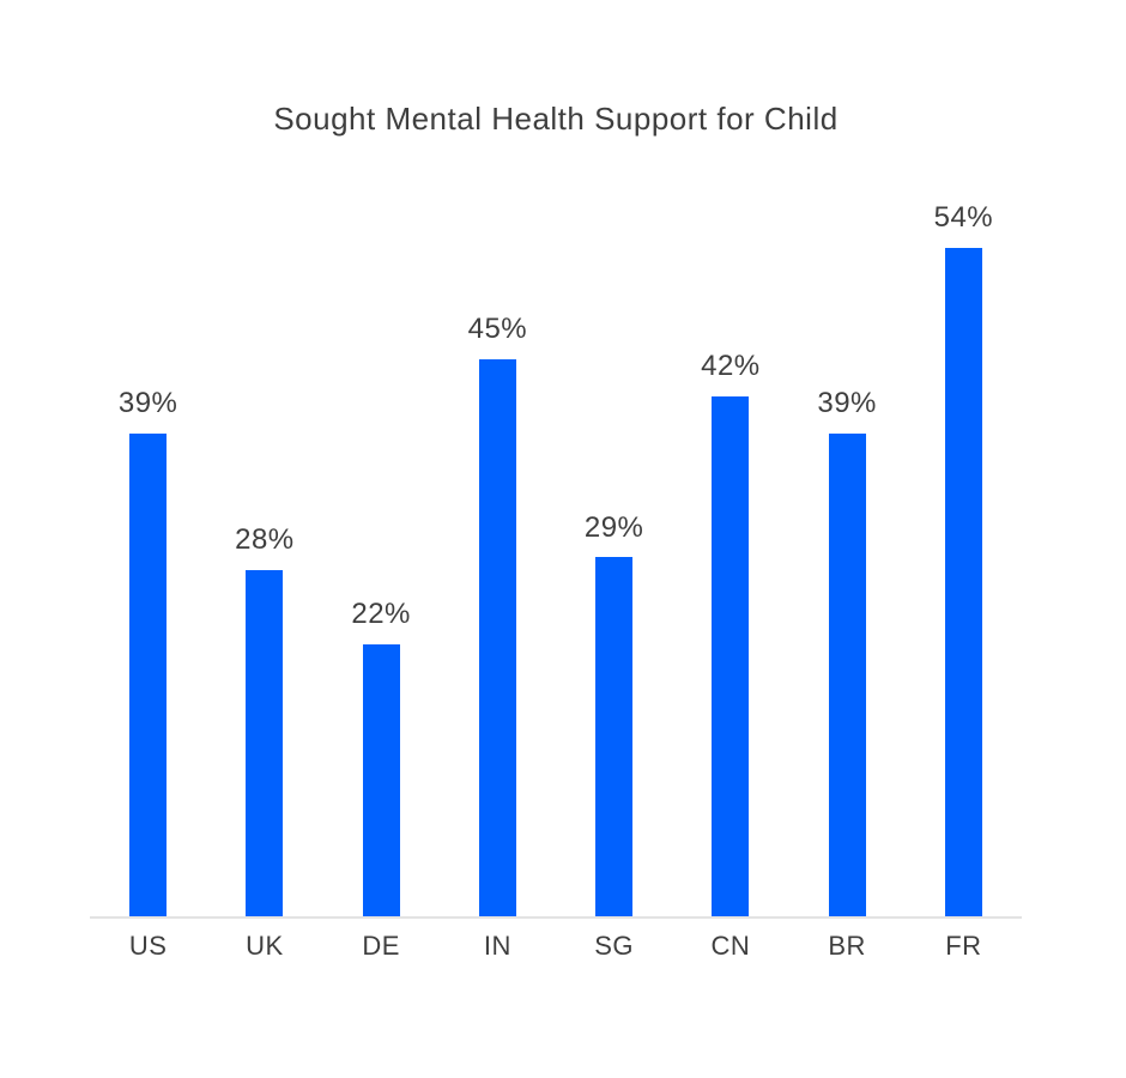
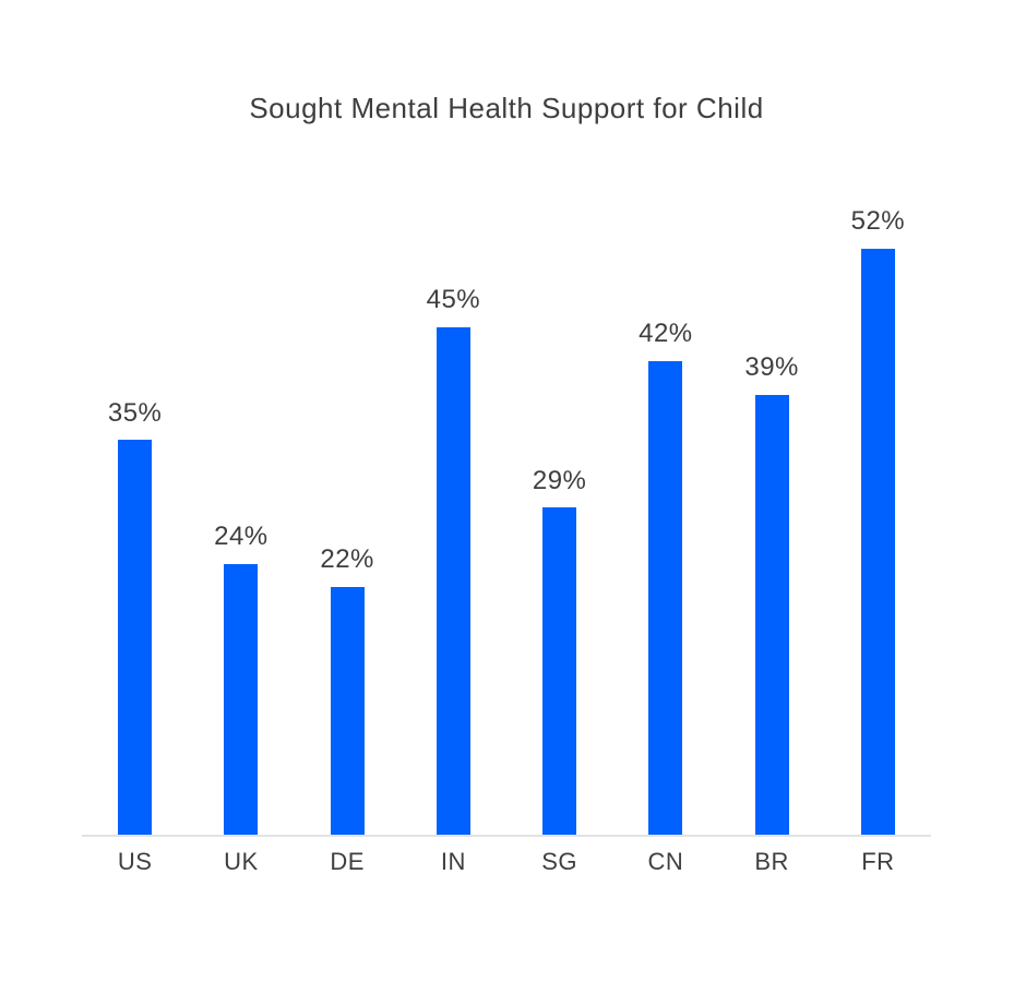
US: 39% -> 35%
UK: 28% -> 24%
FR: 54% -> 52%
